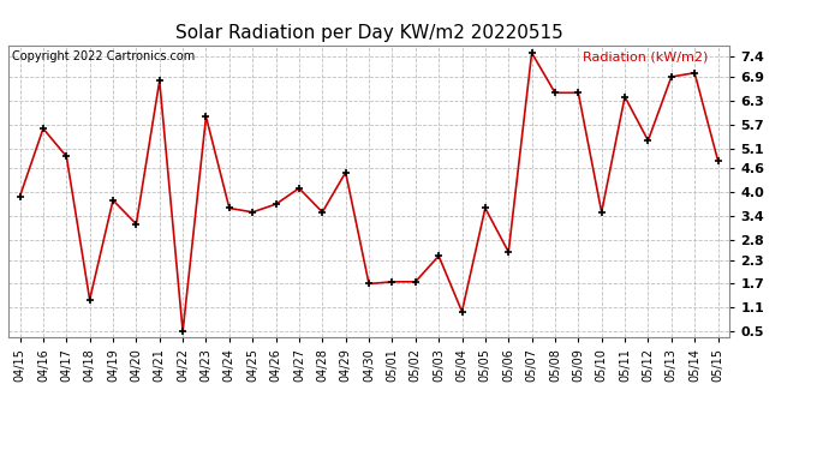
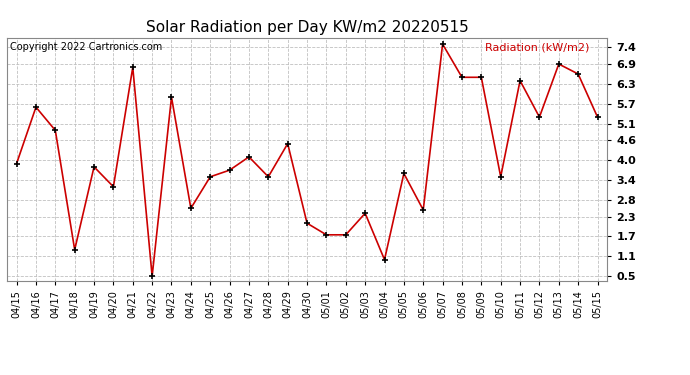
04/24: 3.60 -> 2.55
04/30: 1.70 -> 2.10
05/14: 7.00 -> 6.60
05/15: 4.80 -> 5.30
